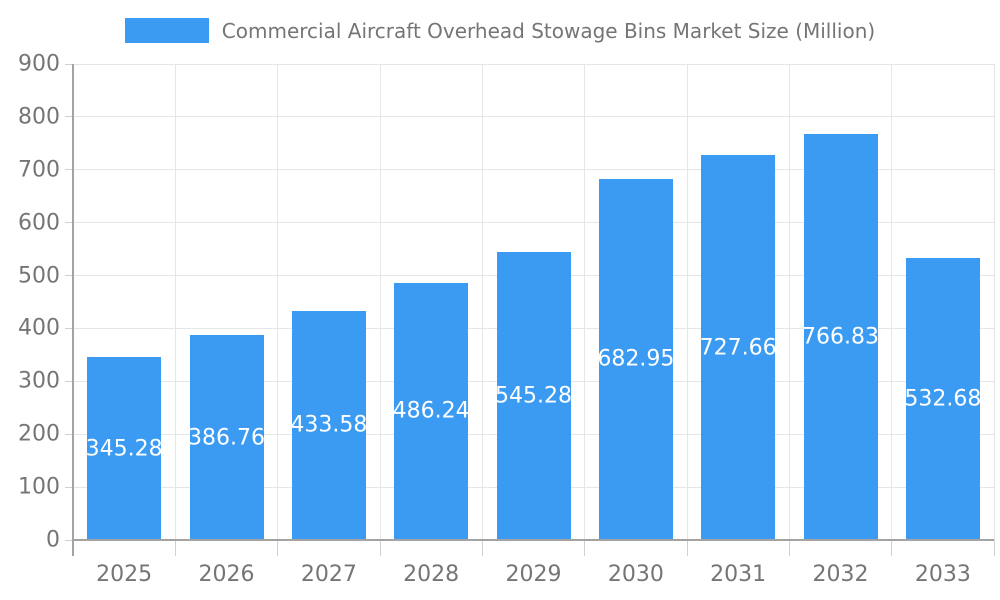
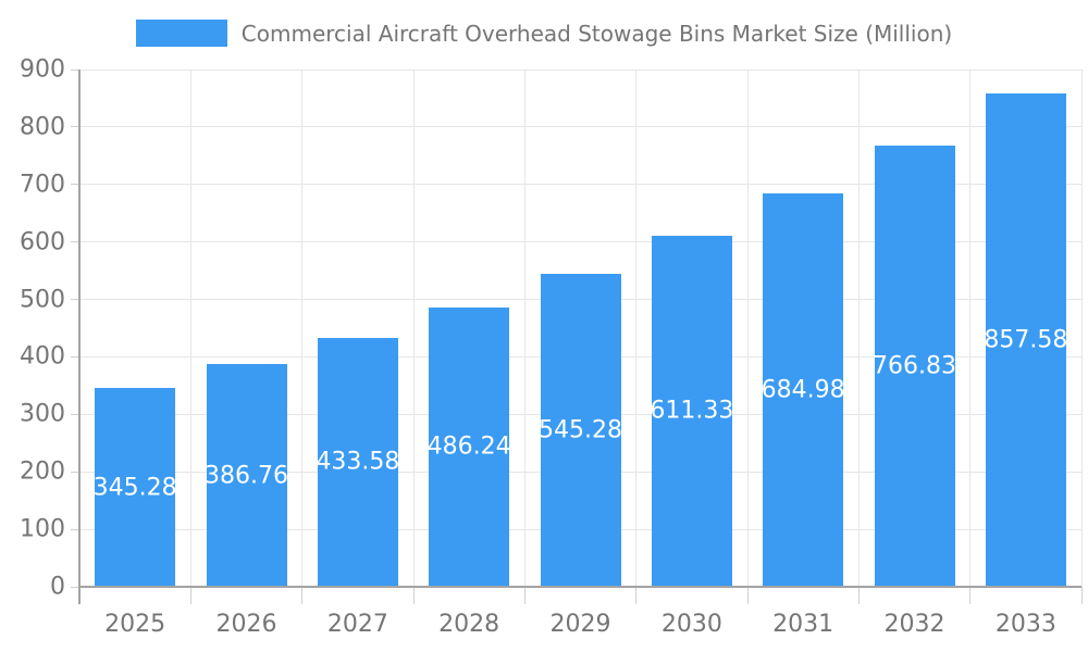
2030: 682.95 -> 611.33
2031: 727.66 -> 684.98
2033: 532.68 -> 857.58
